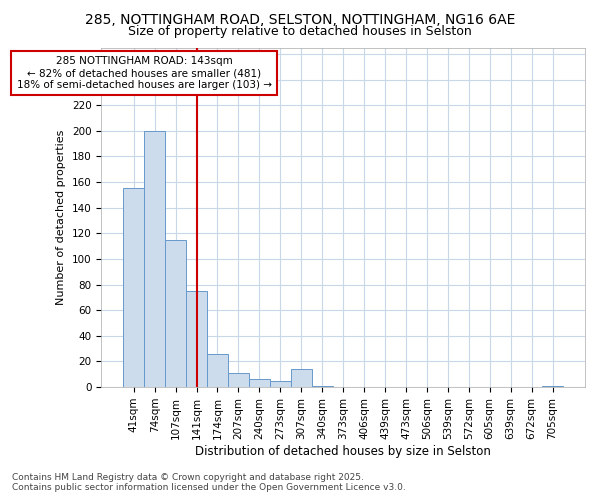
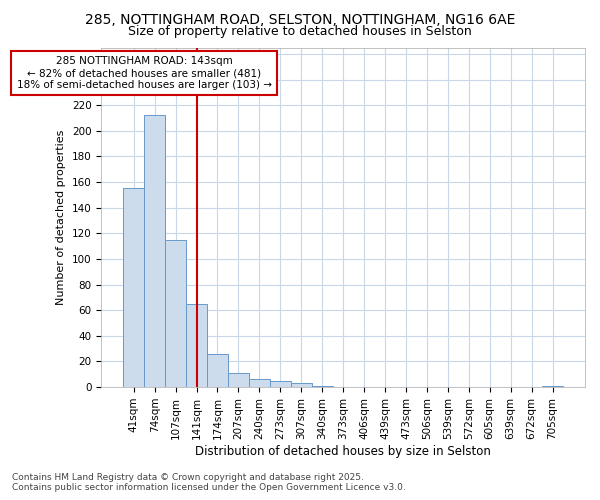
74sqm: 200 -> 212
141sqm: 75 -> 65
307sqm: 14 -> 3
